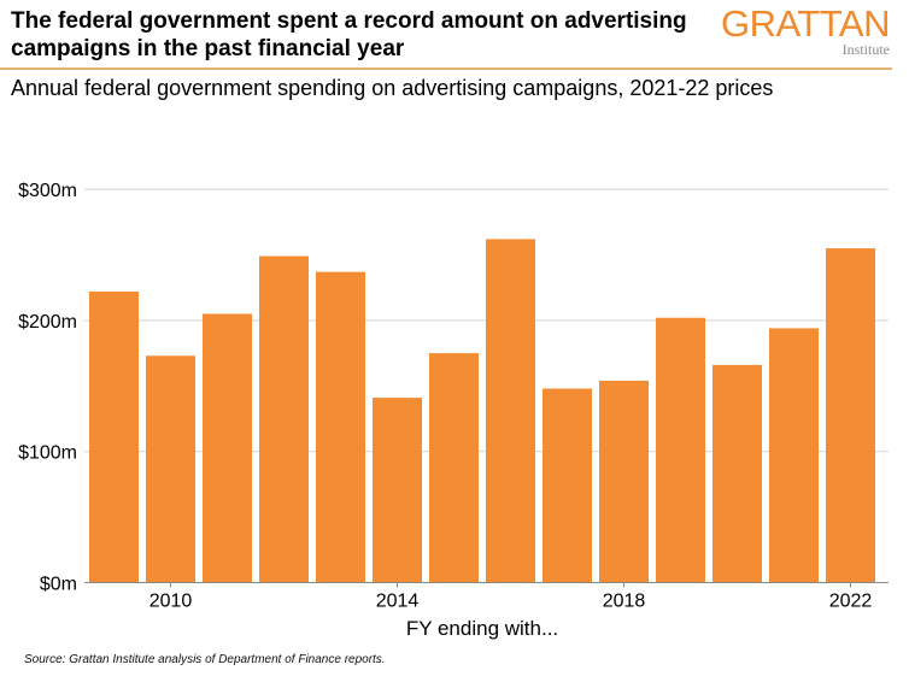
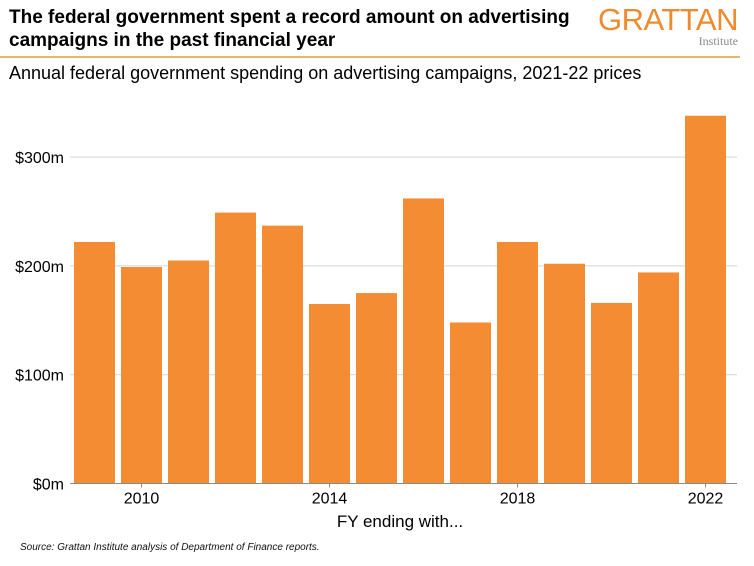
2010: $173m -> $199m
2014: $141m -> $165m
2018: $154m -> $222m
2022: $255m -> $338m
